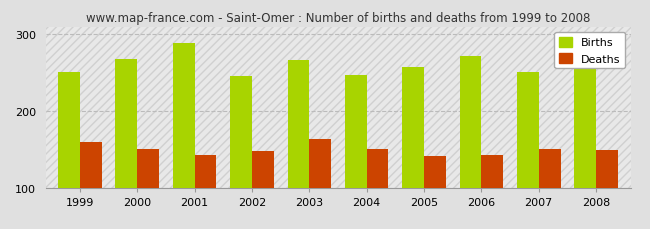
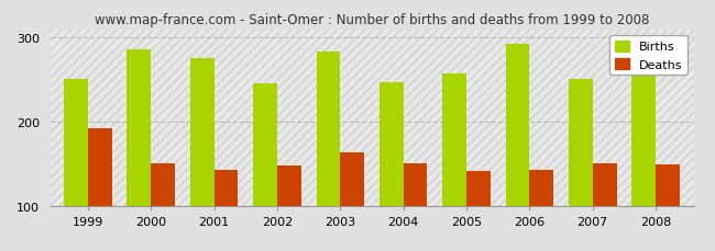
Deaths/1999: 159 -> 192
Births/2000: 268 -> 286
Births/2001: 288 -> 276
Births/2003: 267 -> 284
Births/2006: 272 -> 292
